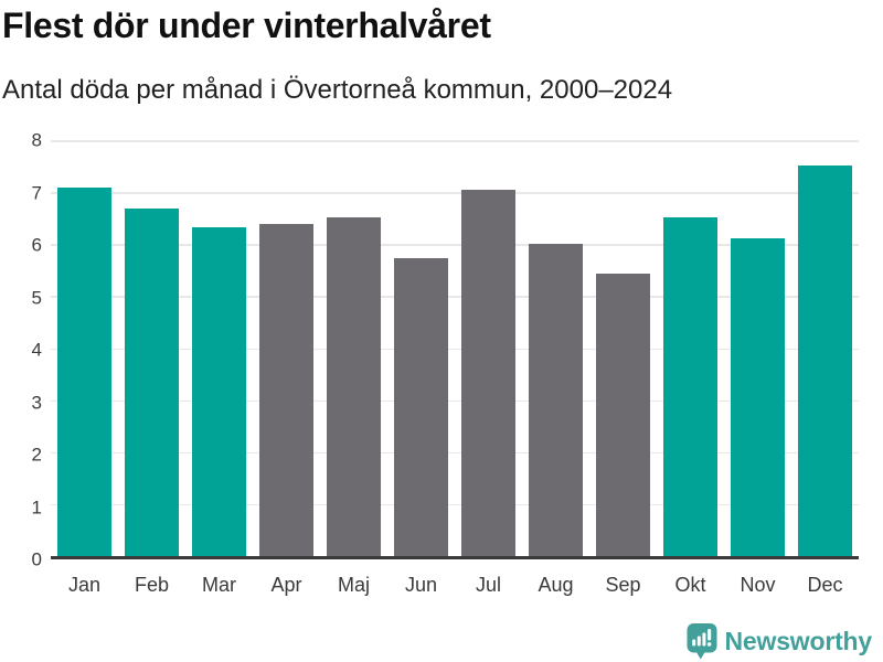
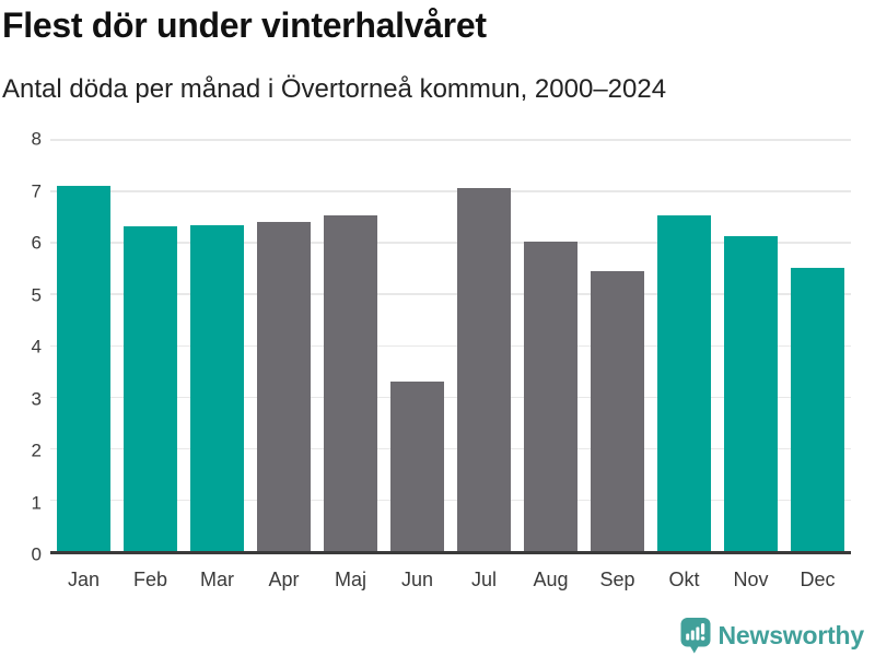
Feb: 6.7 -> 6.3
Jun: 5.7 -> 3.3
Dec: 7.5 -> 5.5
